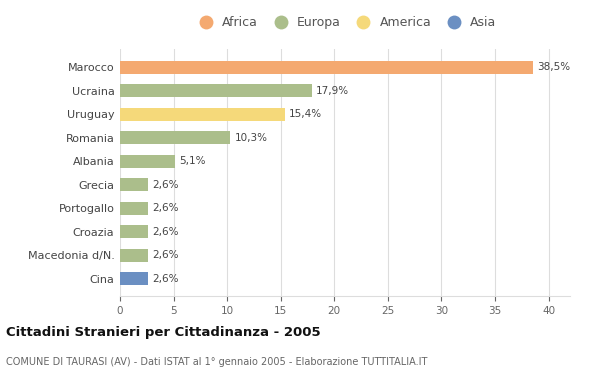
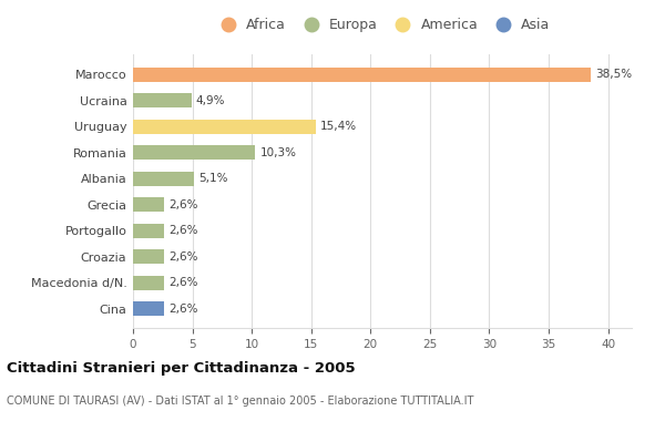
Ucraina: 17,9% -> 4,9%
